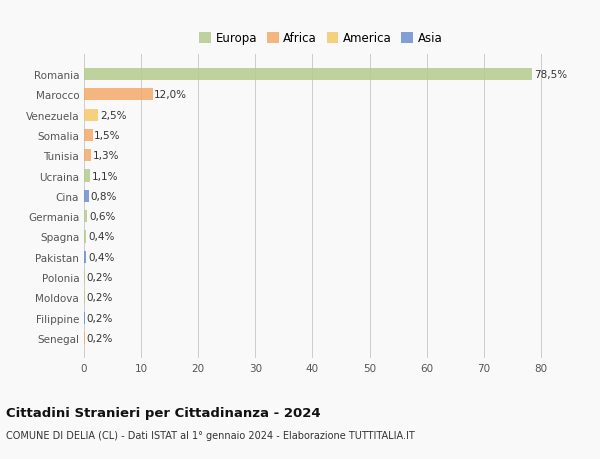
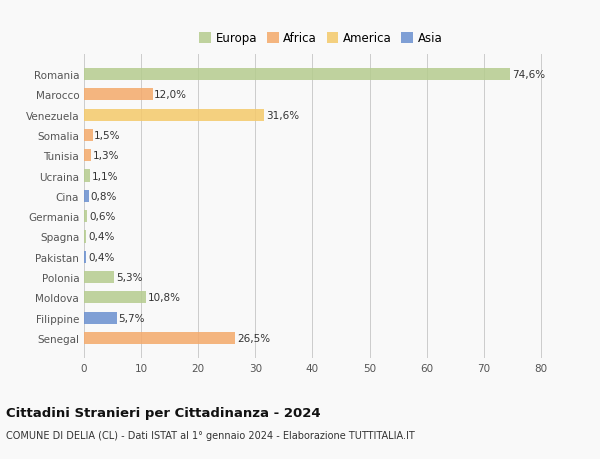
Romania: 78,5% -> 74,6%
Venezuela: 2,5% -> 31,6%
Polonia: 0,2% -> 5,3%
Moldova: 0,2% -> 10,8%
Filippine: 0,2% -> 5,7%
Senegal: 0,2% -> 26,5%
